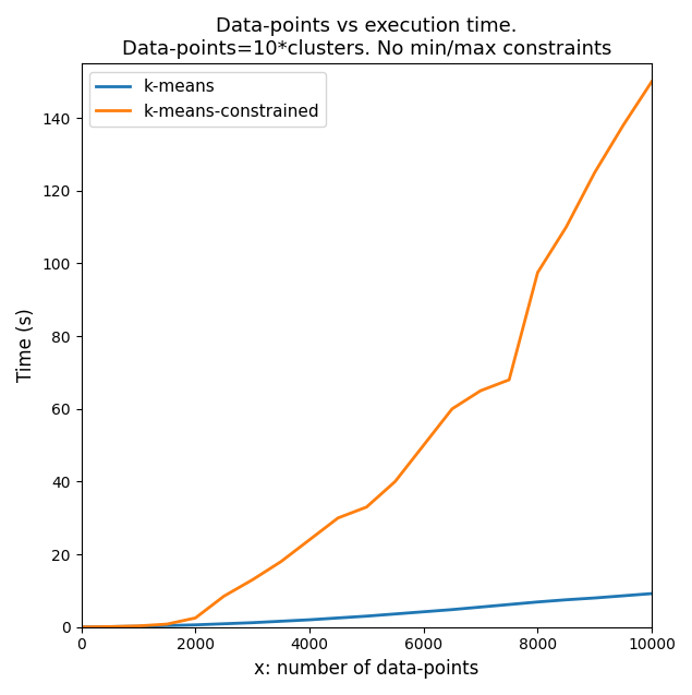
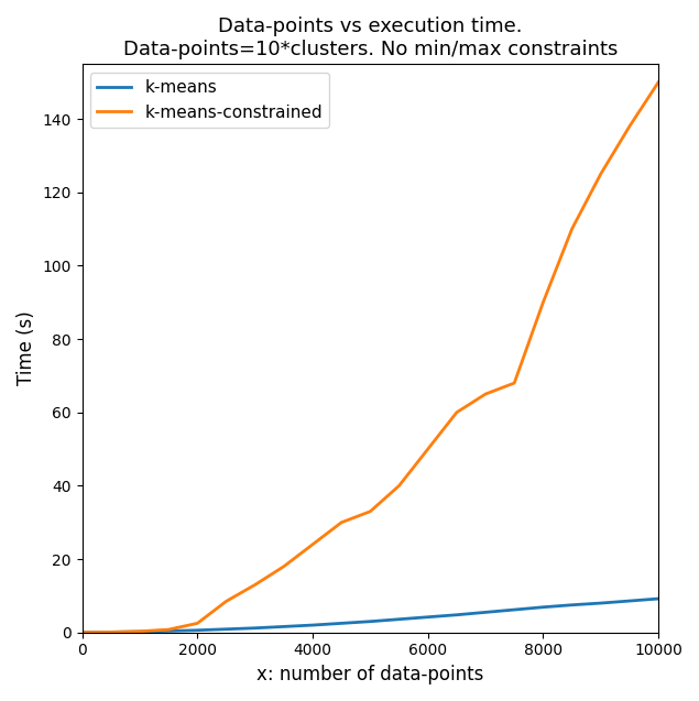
k-means-constrained/8000: 97.5 -> 90.0
